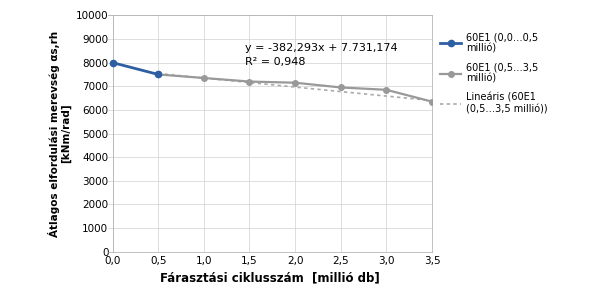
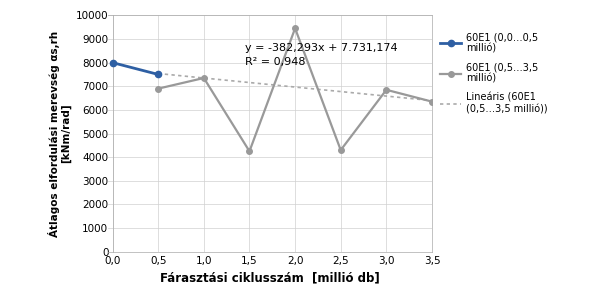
60E1 (0,5…3,5 millió)/0,5: 7500 -> 6900
60E1 (0,5…3,5 millió)/1,5: 7200 -> 4250
60E1 (0,5…3,5 millió)/2,0: 7150 -> 9450
60E1 (0,5…3,5 millió)/2,5: 6950 -> 4300
